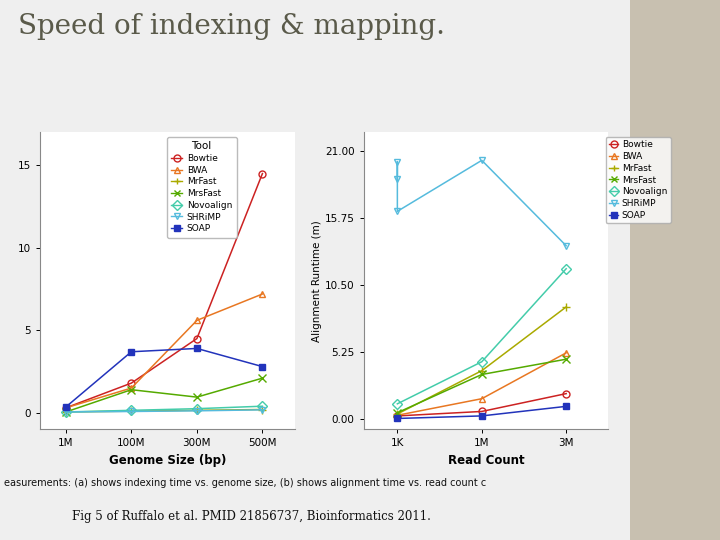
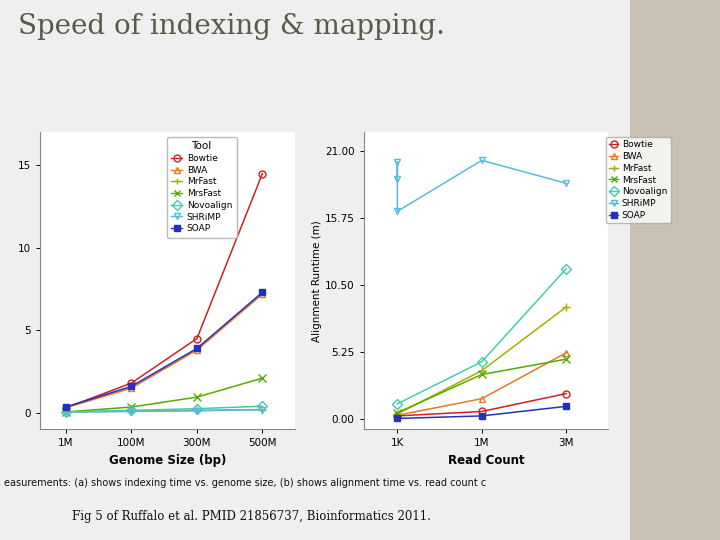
MrsFast/100M: 1.4 -> 0.3
SOAP/100M: 3.7 -> 1.6
BWA/300M: 5.6 -> 3.8
SOAP/500M: 2.8 -> 7.3
SHRiMP/3M: 13.6 -> 18.5
